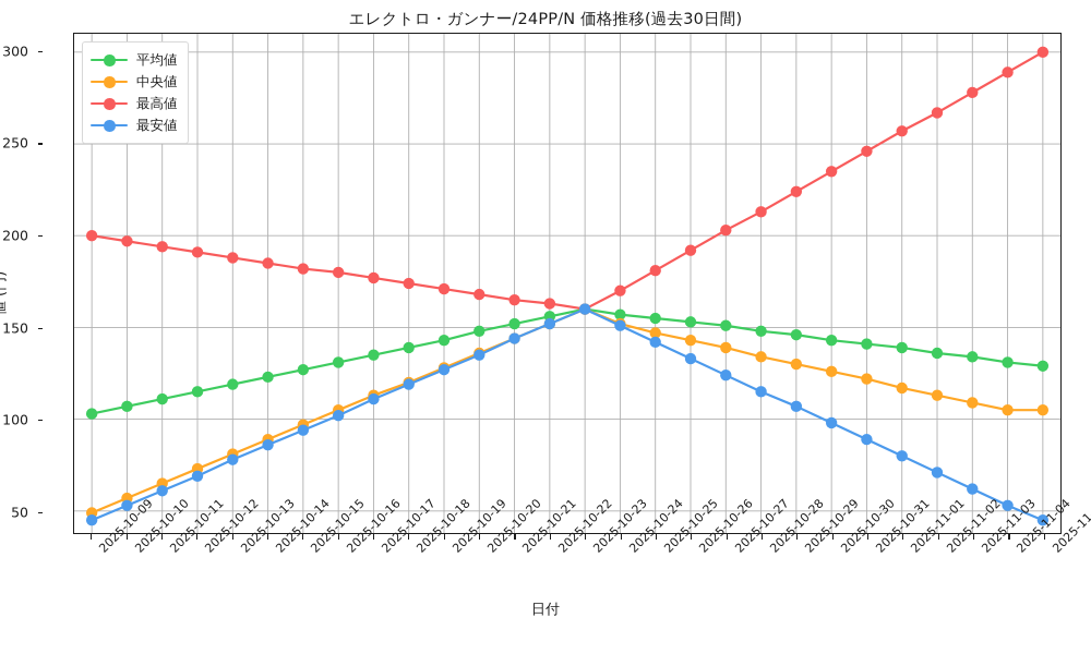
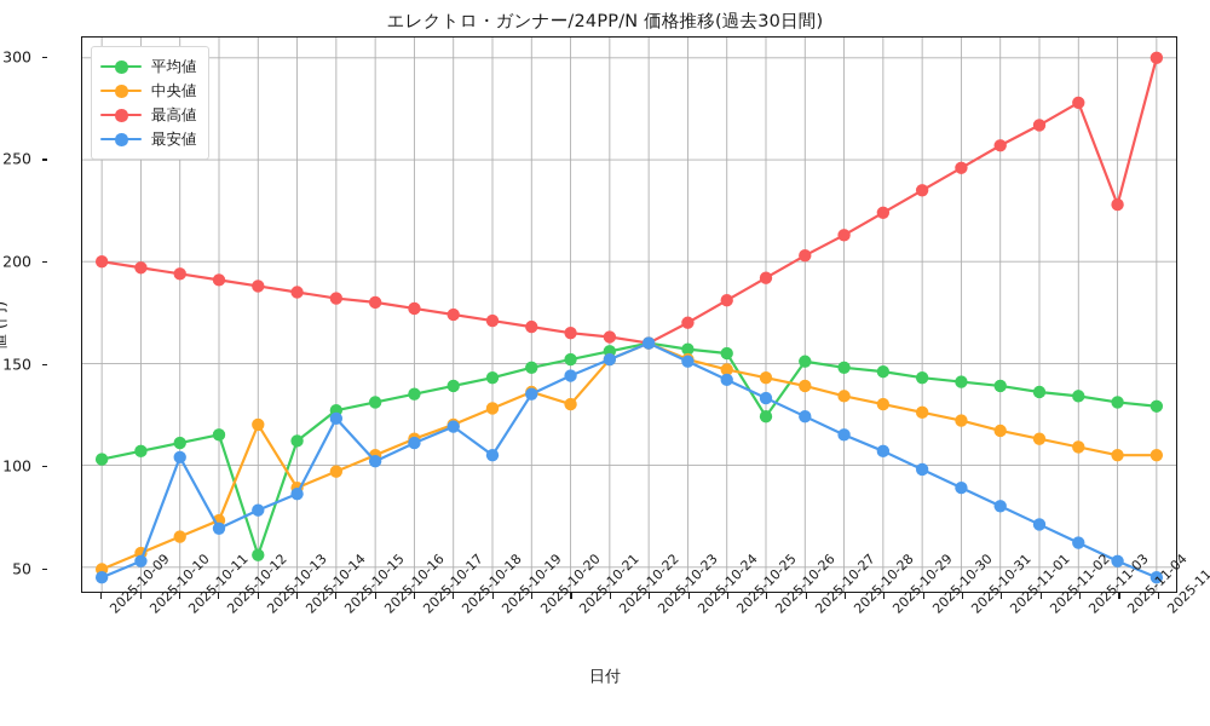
最安値/2025-10-11: 61 -> 104
平均値/2025-10-13: 119 -> 56
中央値/2025-10-13: 81 -> 120
平均値/2025-10-14: 123 -> 112
最安値/2025-10-15: 94 -> 123
最安値/2025-10-19: 127 -> 105
中央値/2025-10-21: 144 -> 130
平均値/2025-10-26: 153 -> 124
最高値/2025-11-04: 289 -> 228
